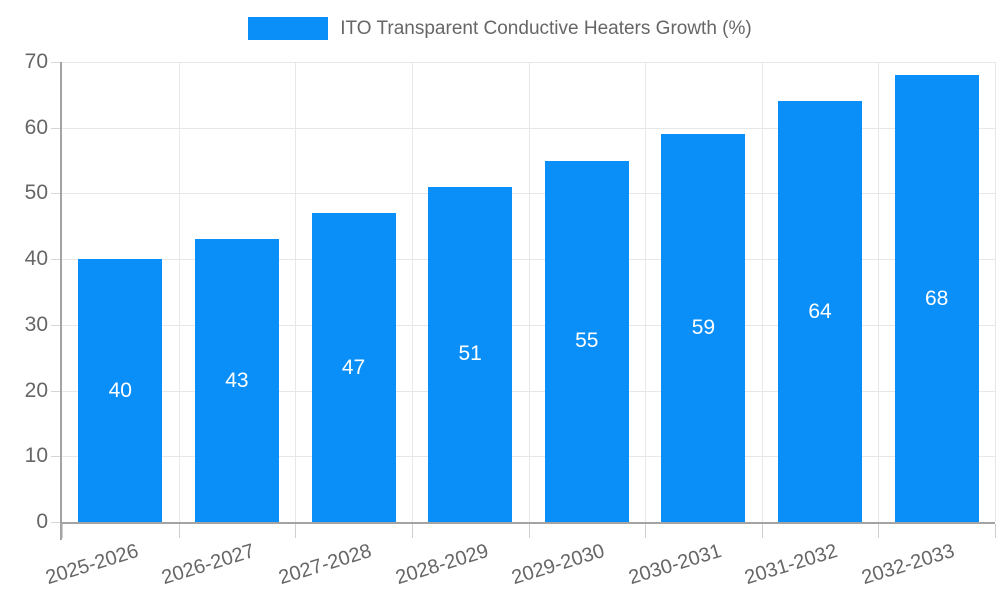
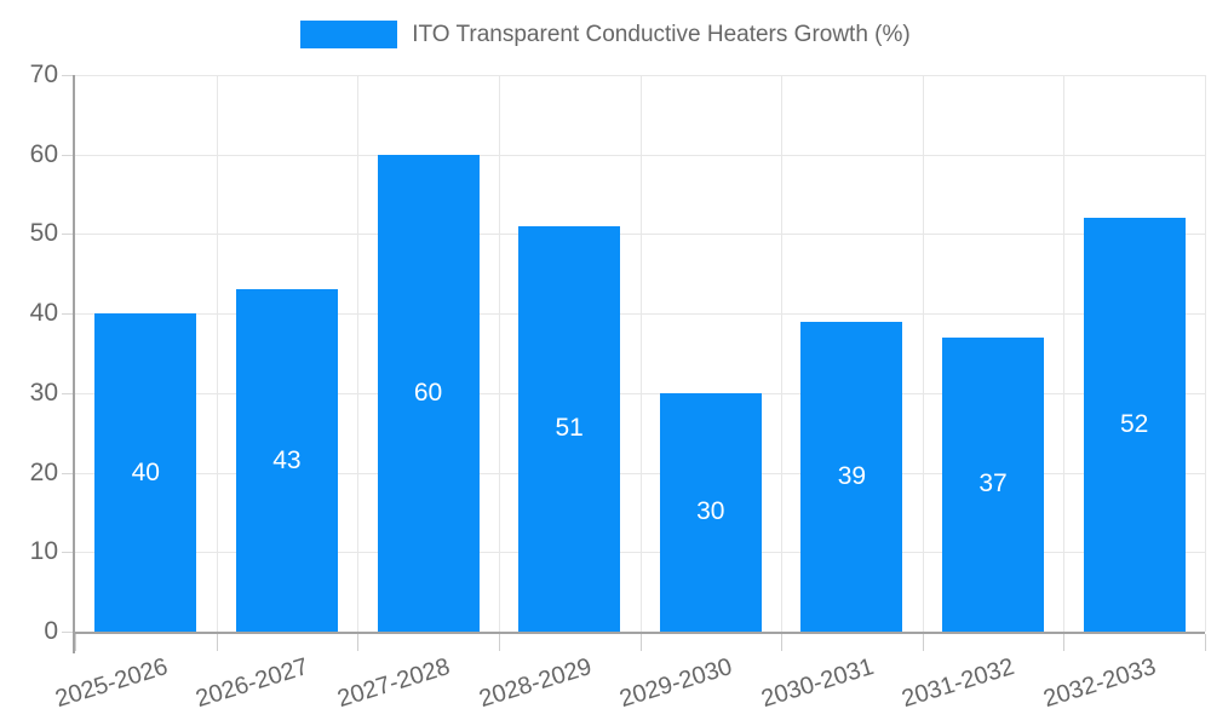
2027-2028: 47 -> 60
2029-2030: 55 -> 30
2030-2031: 59 -> 39
2031-2032: 64 -> 37
2032-2033: 68 -> 52
